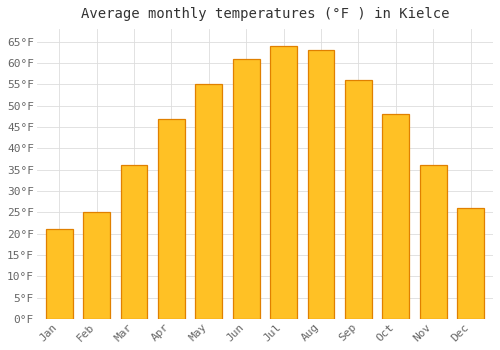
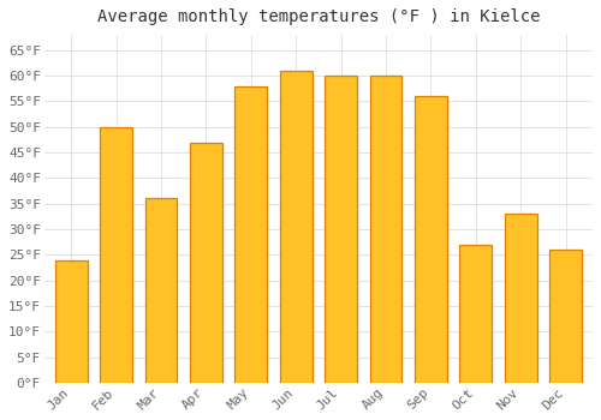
Jan: 21°F -> 24°F
Feb: 25°F -> 50°F
May: 55°F -> 58°F
Jul: 64°F -> 60°F
Aug: 63°F -> 60°F
Oct: 48°F -> 27°F
Nov: 36°F -> 33°F
